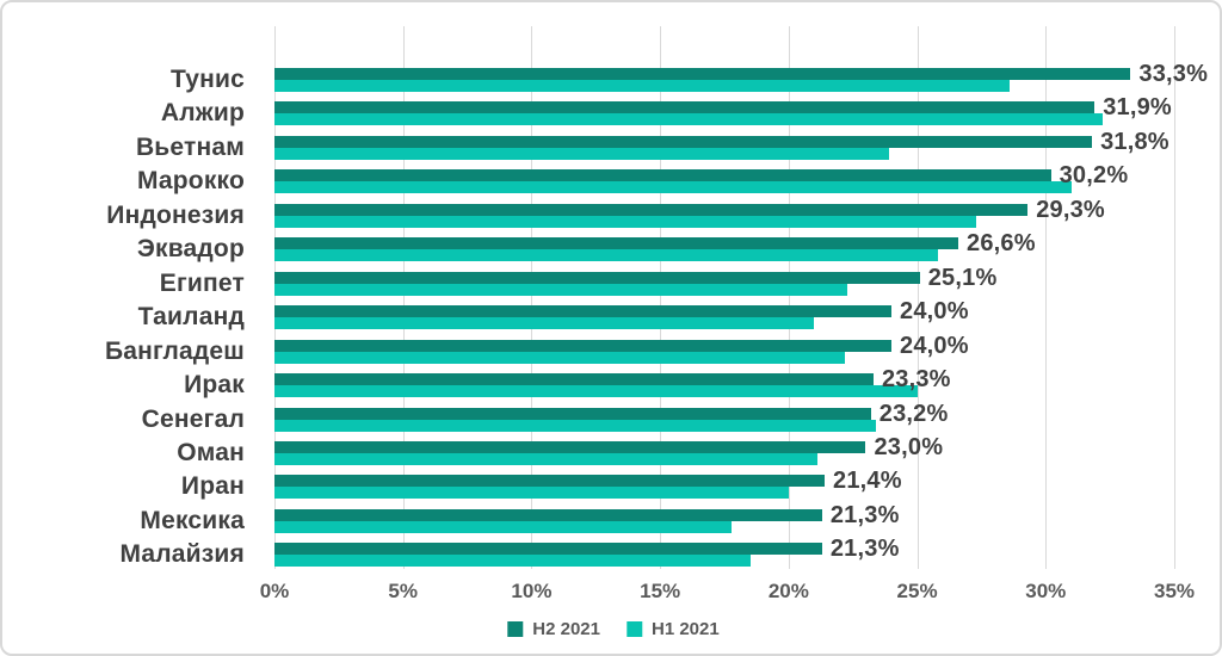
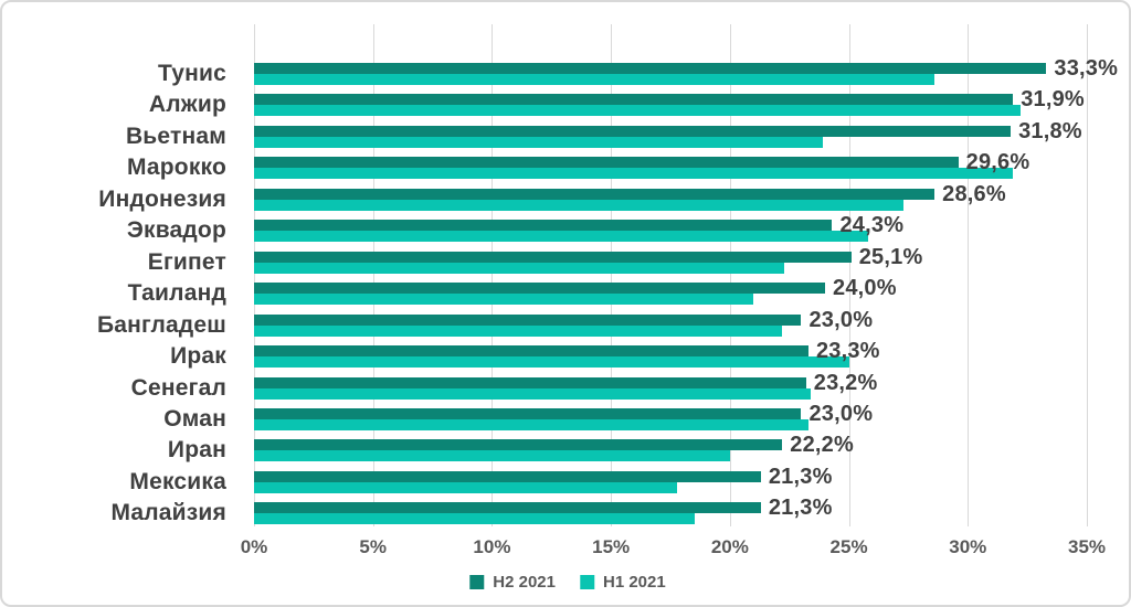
H2 2021/Марокко: 30,2% -> 29,6%
H1 2021/Марокко: 31.0% -> 31.9%
H2 2021/Индонезия: 29,3% -> 28,6%
H2 2021/Эквадор: 26,6% -> 24,3%
H2 2021/Бангладеш: 24,0% -> 23,0%
H1 2021/Оман: 21.1% -> 23.3%
H2 2021/Иран: 21,4% -> 22,2%
